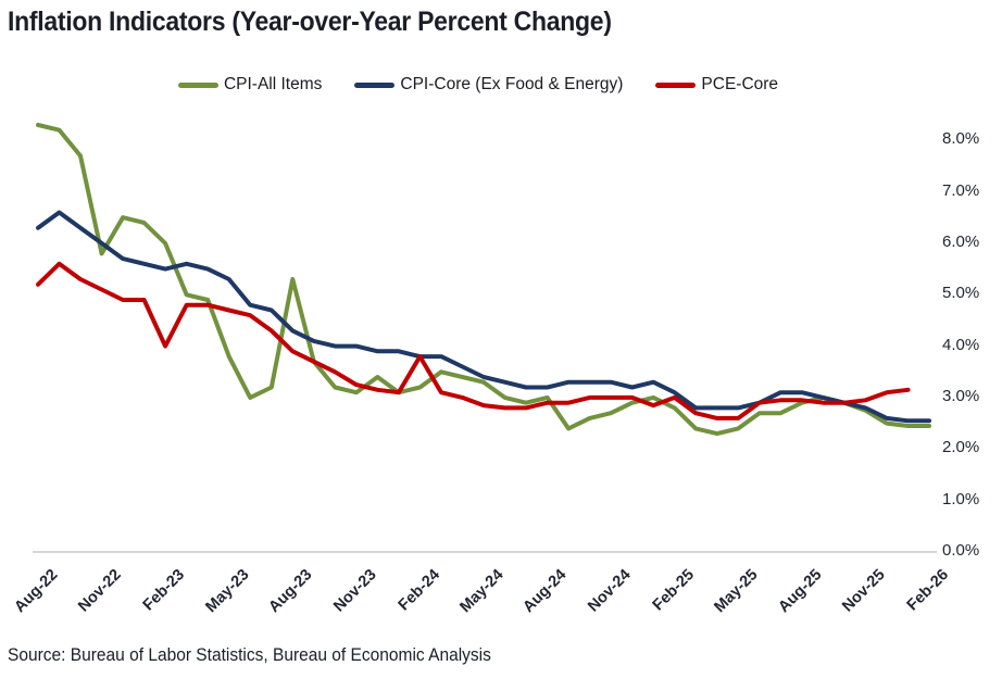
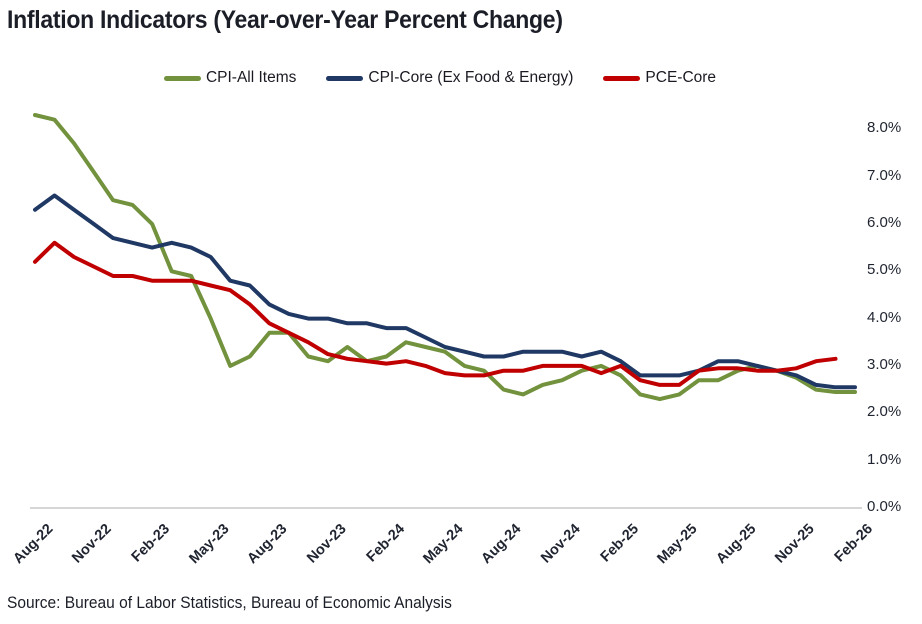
CPI-All Items/Nov-22: 5.8% -> 7.1%
PCE-Core/Feb-23: 4.0% -> 4.8%
CPI-All Items/May-23: 3.8% -> 4.0%
CPI-All Items/Aug-23: 5.3% -> 3.7%
PCE-Core/Feb-24: 3.8% -> 3.0%
CPI-All Items/Aug-24: 3.0% -> 2.5%
